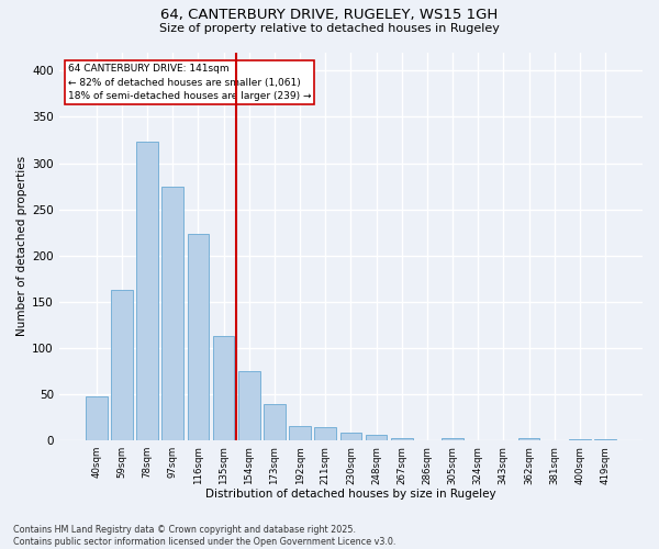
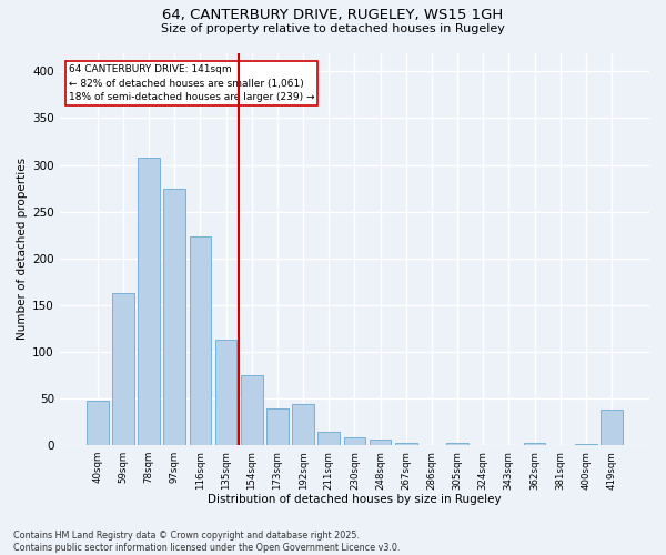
78sqm: 323 -> 308
192sqm: 15 -> 44
419sqm: 1 -> 38
